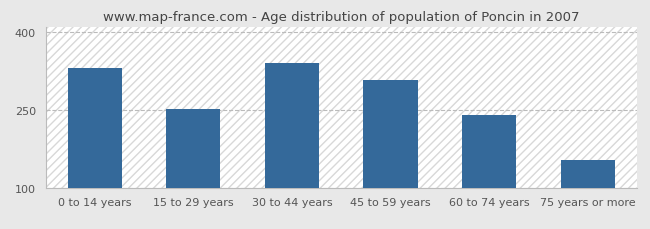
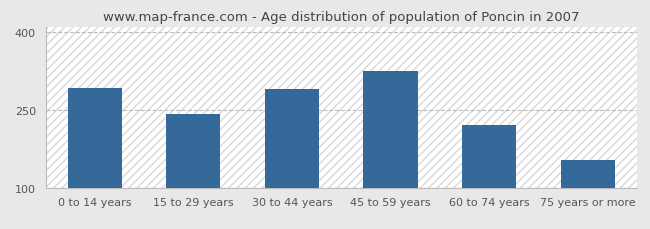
0 to 14 years: 330 -> 292
15 to 29 years: 252 -> 242
30 to 44 years: 340 -> 290
45 to 59 years: 307 -> 324
60 to 74 years: 240 -> 220
